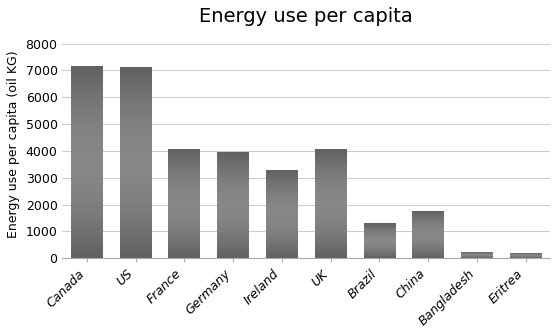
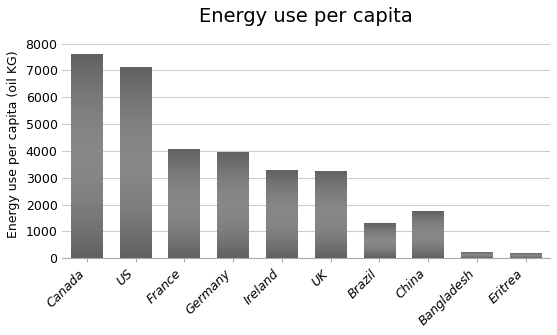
Canada: 7150 -> 7600
UK: 4050 -> 3230
